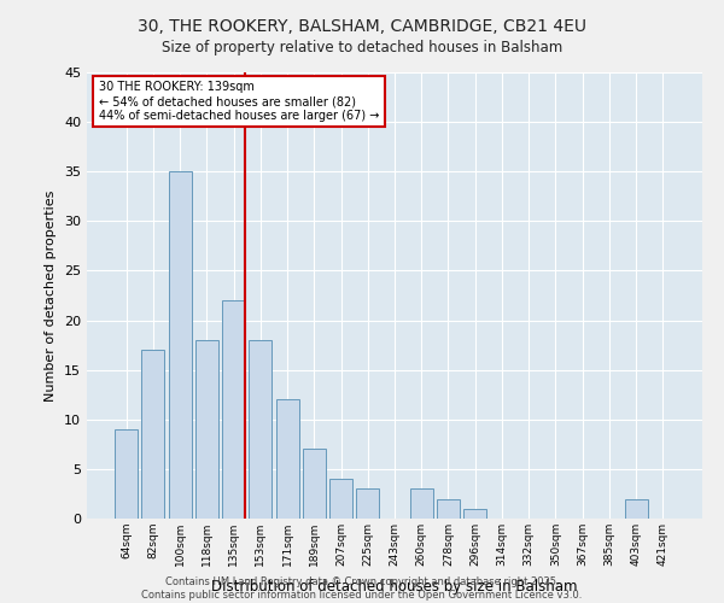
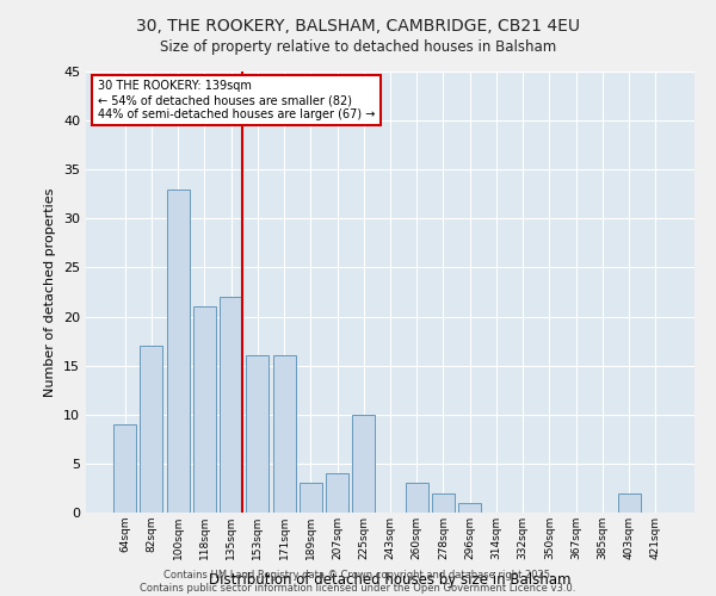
100sqm: 35 -> 33
118sqm: 18 -> 21
153sqm: 18 -> 16
171sqm: 12 -> 16
189sqm: 7 -> 3
225sqm: 3 -> 10
